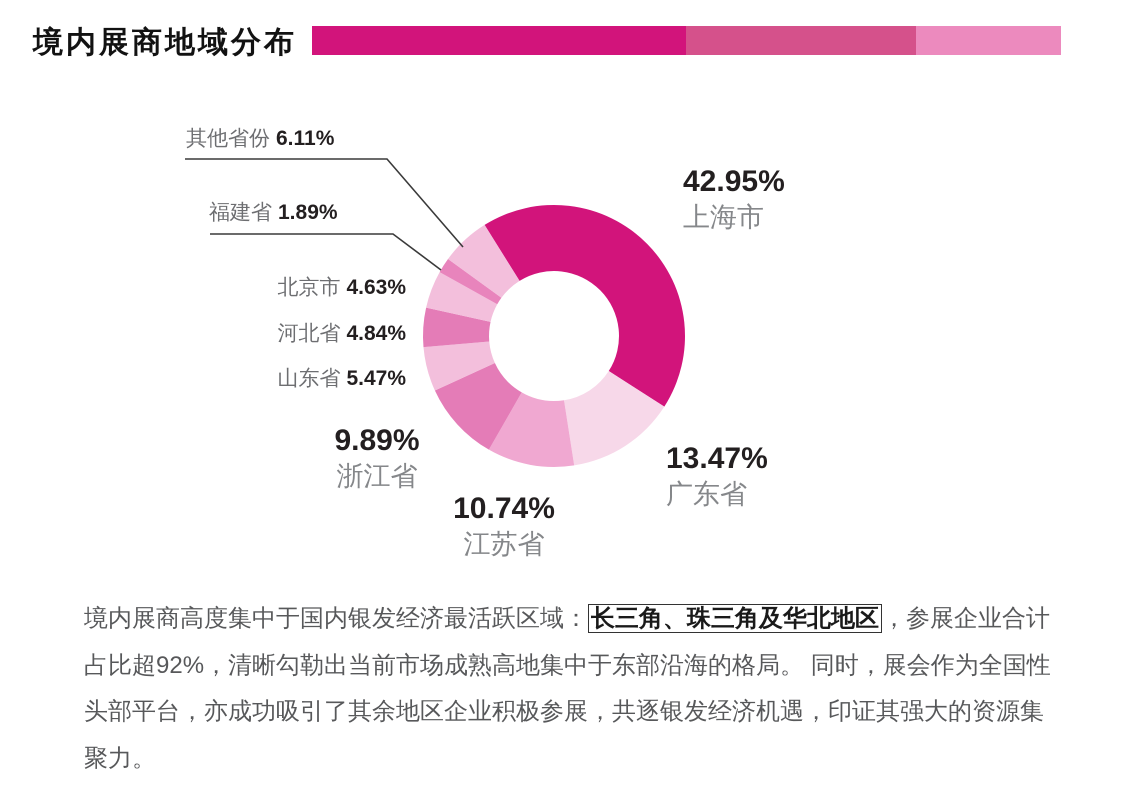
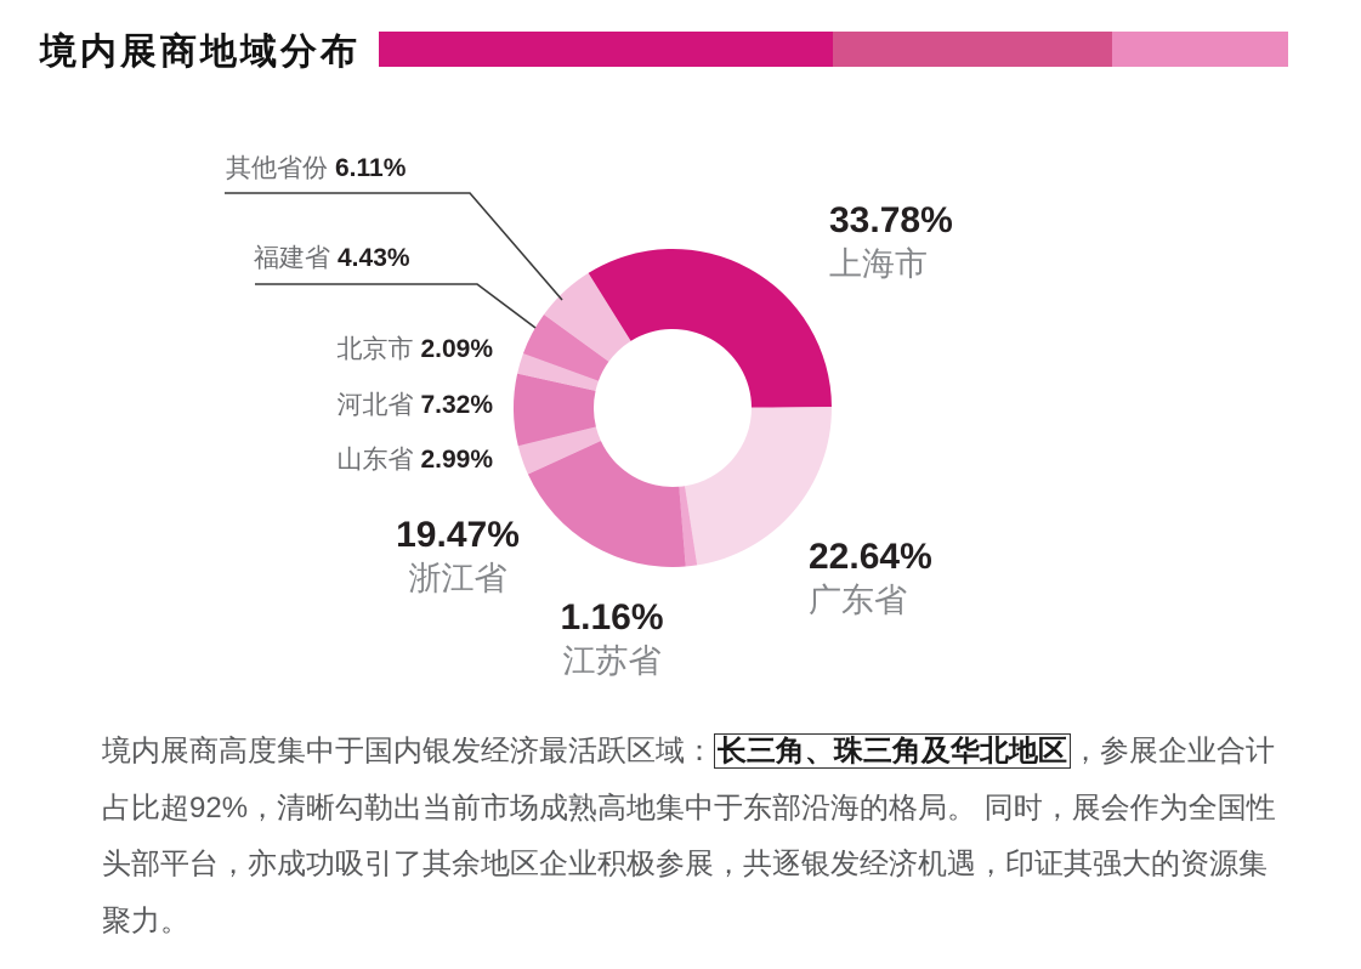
上海市: 42.95% -> 33.78%
广东省: 13.47% -> 22.64%
江苏省: 10.74% -> 1.16%
浙江省: 9.89% -> 19.47%
山东省: 5.47% -> 2.99%
河北省: 4.84% -> 7.32%
北京市: 4.63% -> 2.09%
福建省: 1.89% -> 4.43%
